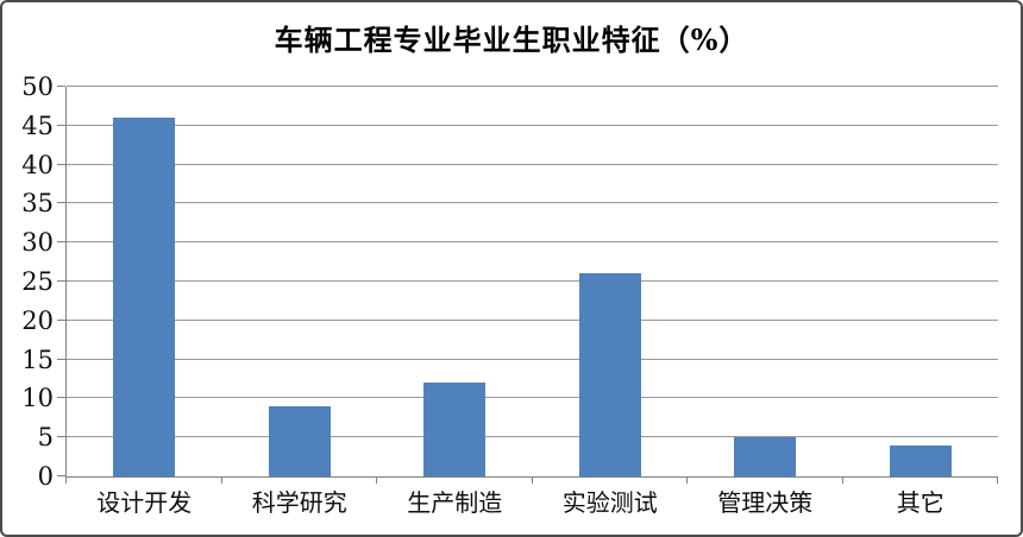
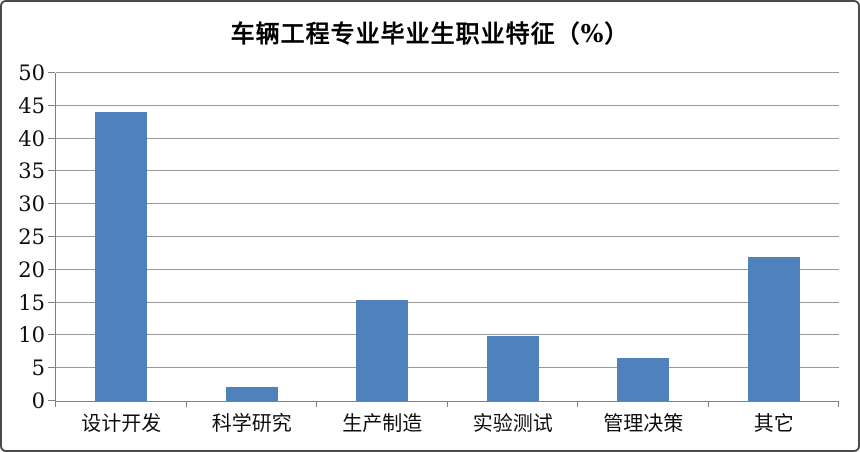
设计开发: 46 -> 44
科学研究: 9 -> 2
生产制造: 12 -> 15
实验测试: 26 -> 10
管理决策: 5 -> 7
其它: 4 -> 22
